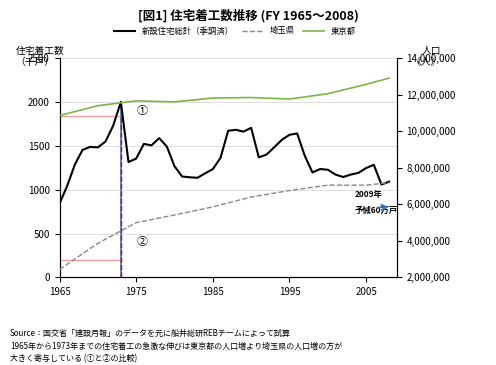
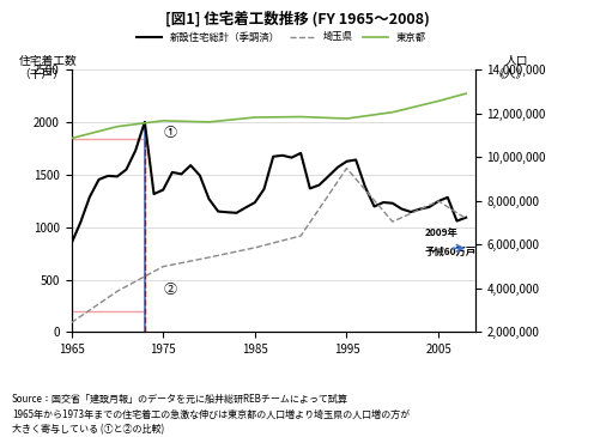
埼玉県/1995: 6,800,000 -> 9,500,000
埼玉県/2005: 7,100,000 -> 8,000,000
